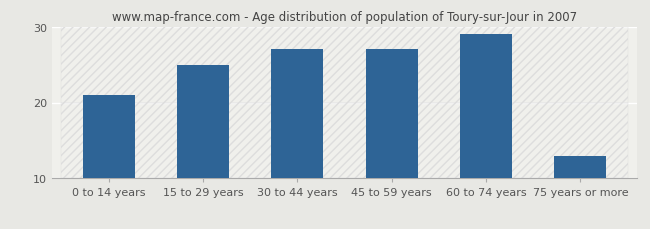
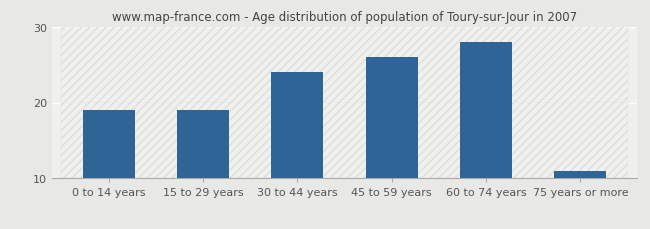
0 to 14 years: 21 -> 19
15 to 29 years: 25 -> 19
30 to 44 years: 27 -> 24
45 to 59 years: 27 -> 26
60 to 74 years: 29 -> 28
75 years or more: 13 -> 11
